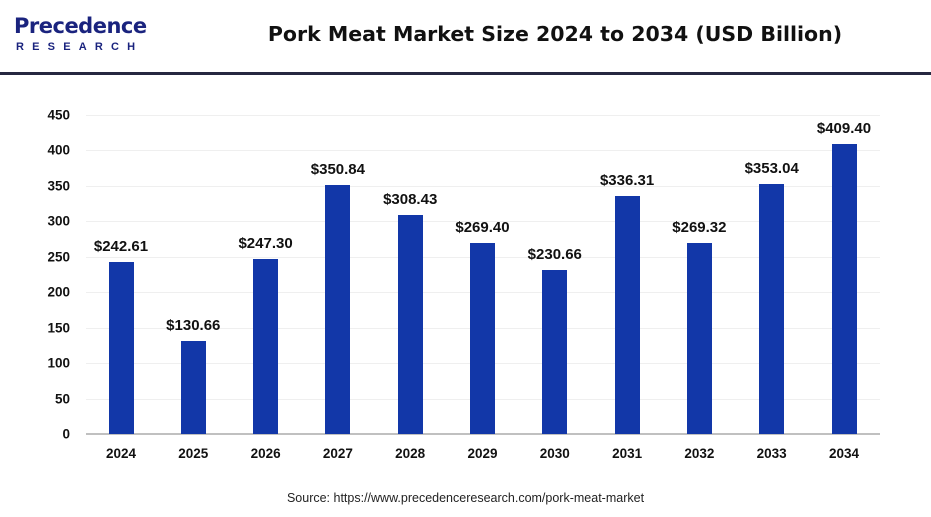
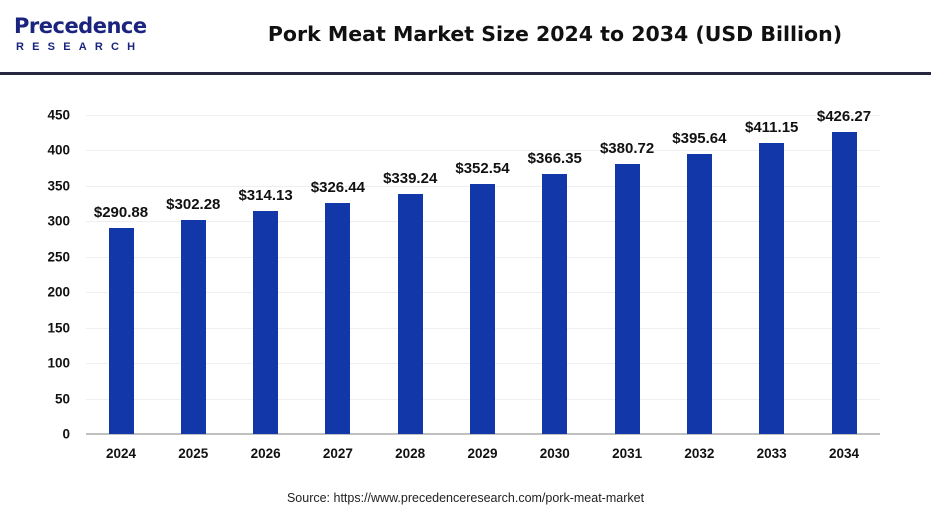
2024: $242.61 -> $290.88
2025: $130.66 -> $302.28
2026: $247.30 -> $314.13
2027: $350.84 -> $326.44
2028: $308.43 -> $339.24
2029: $269.40 -> $352.54
2030: $230.66 -> $366.35
2031: $336.31 -> $380.72
2032: $269.32 -> $395.64
2033: $353.04 -> $411.15
2034: $409.40 -> $426.27
